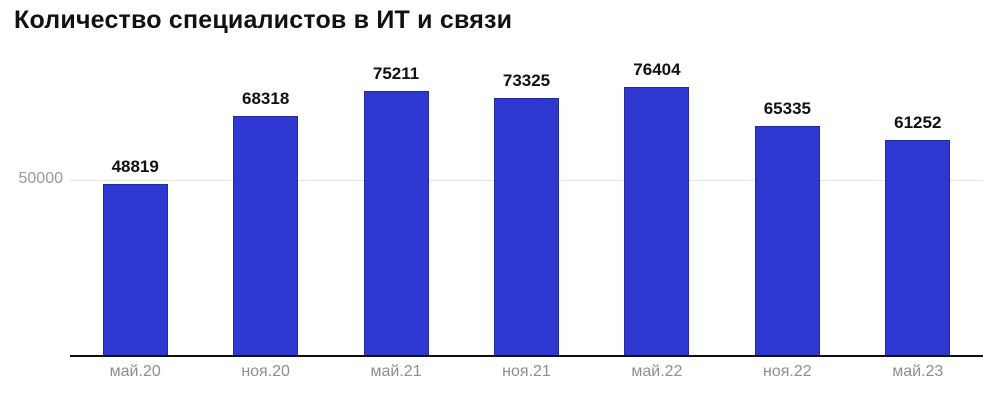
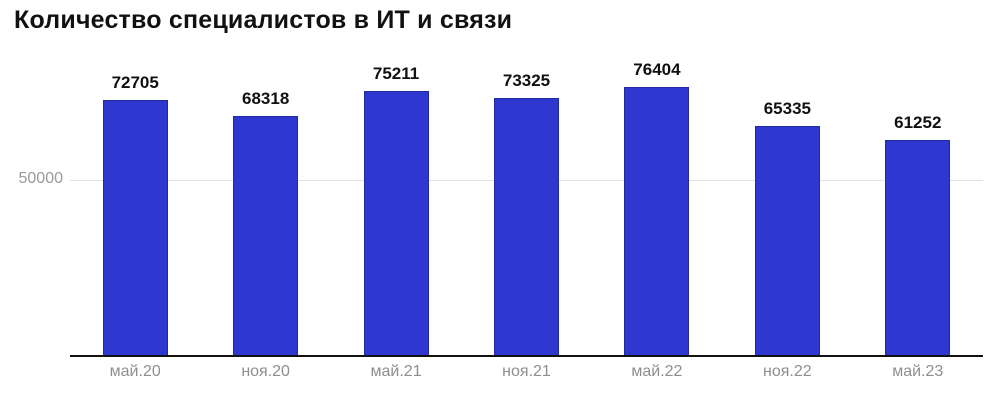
май.20: 48819 -> 72705
